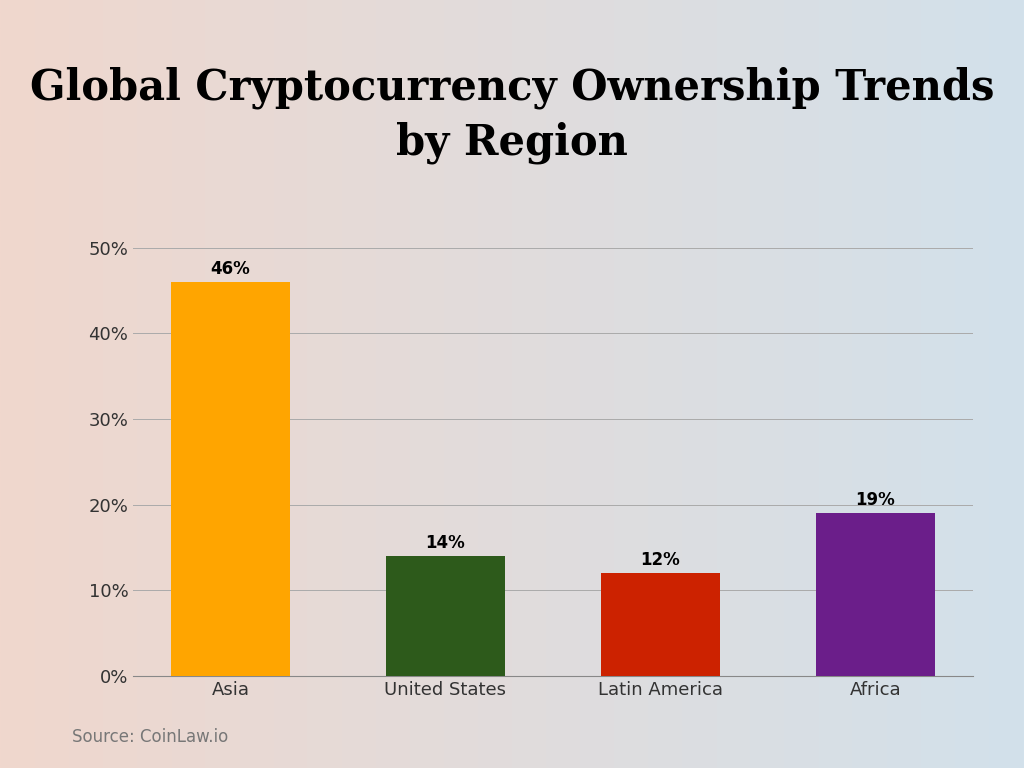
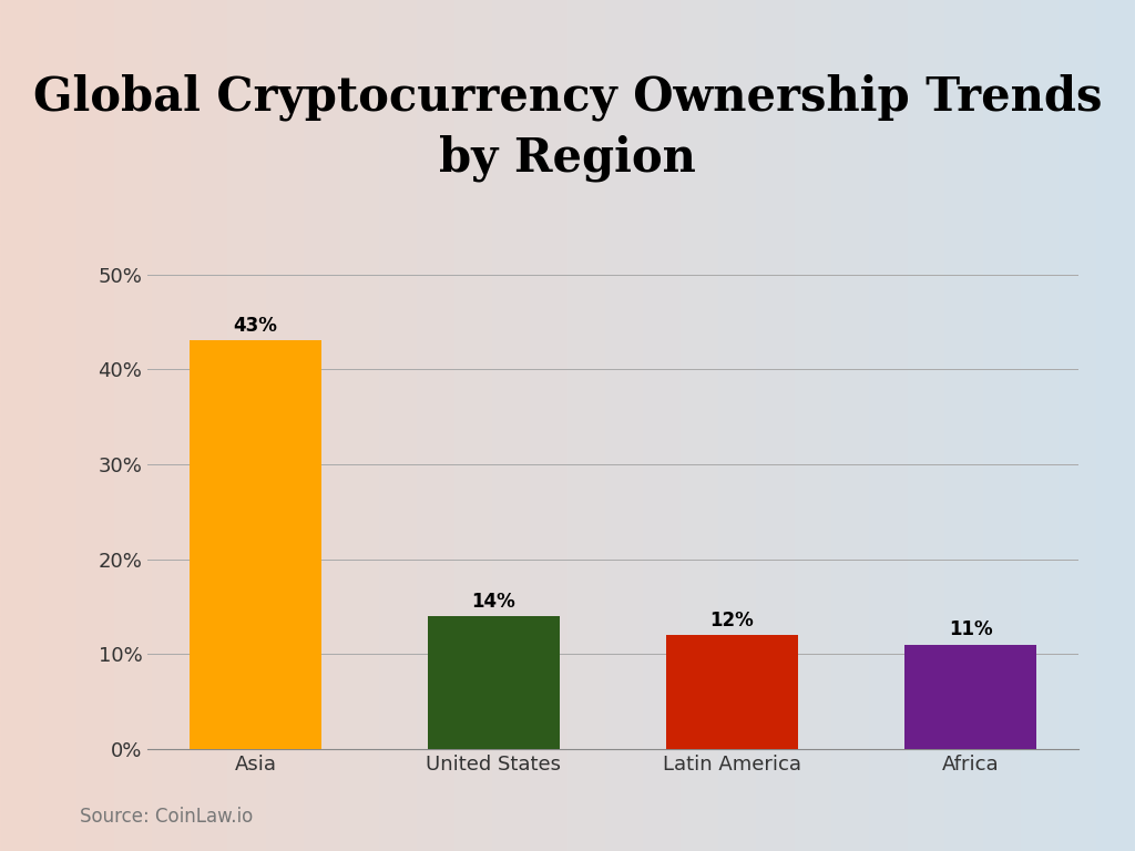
Asia: 46% -> 43%
Africa: 19% -> 11%
